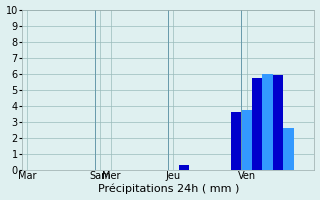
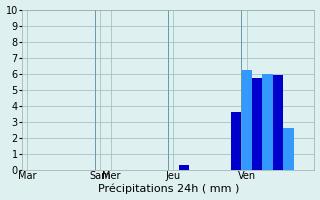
Ven: 3.7 -> 6.2
